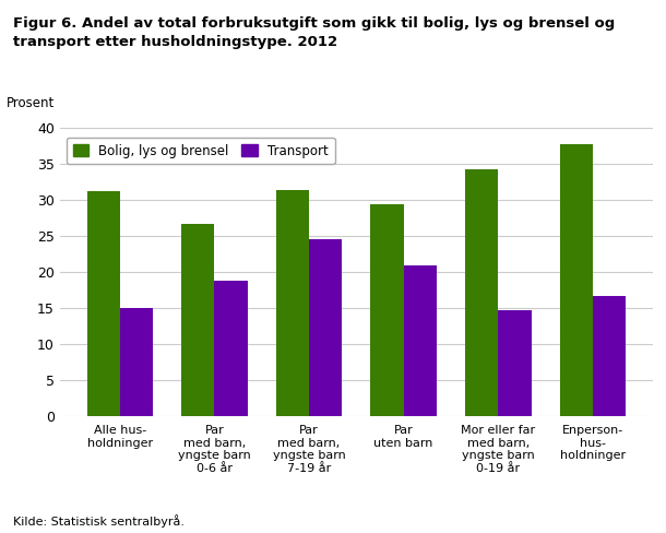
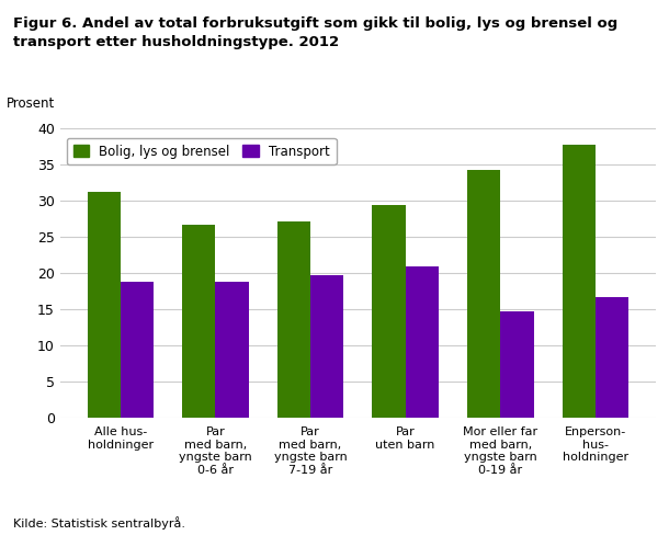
Transport/Alle hus- holdninger: 15.0 -> 18.8
Bolig, lys og brensel/Par med barn, yngste barn 7-19 år: 31.4 -> 27.1
Transport/Par med barn, yngste barn 7-19 år: 24.6 -> 19.7
